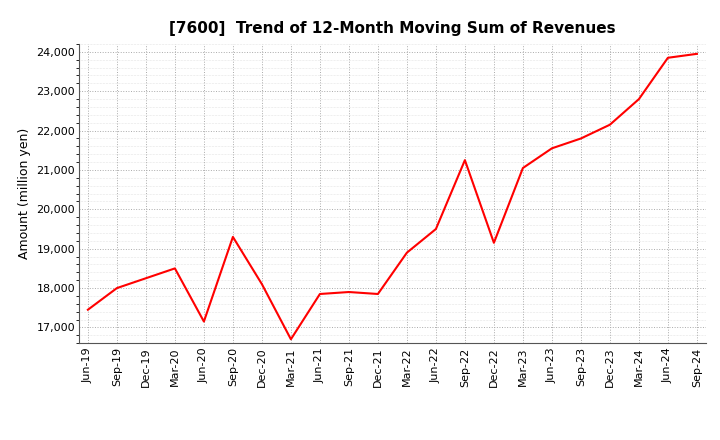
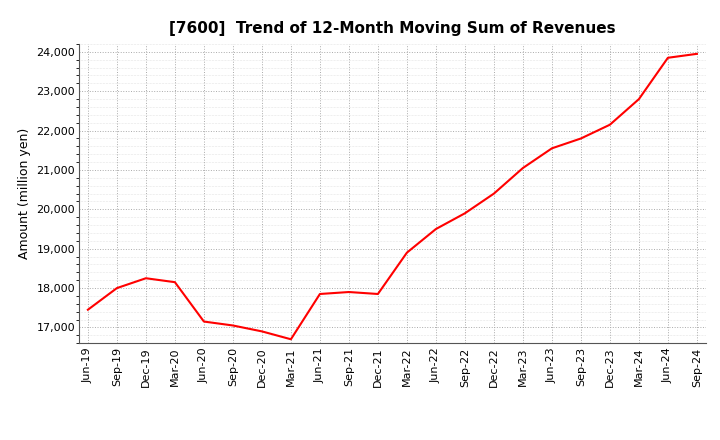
Mar-20: 18,500 -> 18,150
Sep-20: 19,300 -> 17,050
Dec-20: 18,100 -> 16,900
Sep-22: 21,250 -> 19,900
Dec-22: 19,150 -> 20,400
